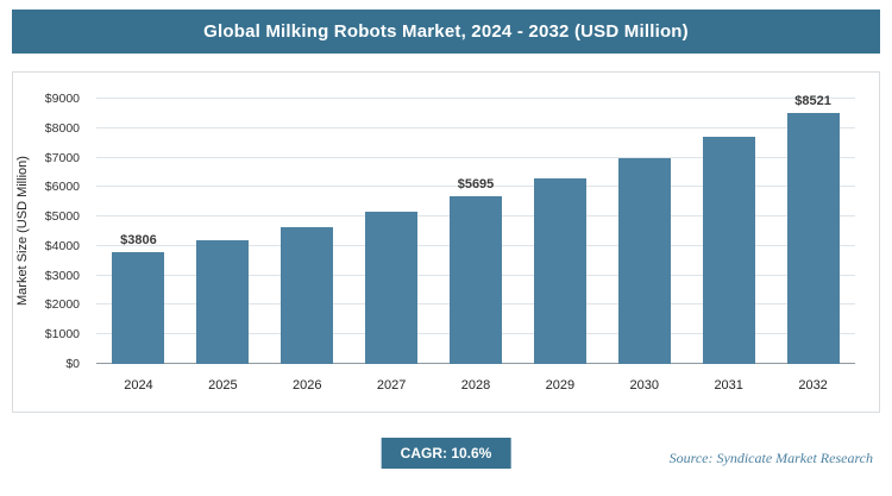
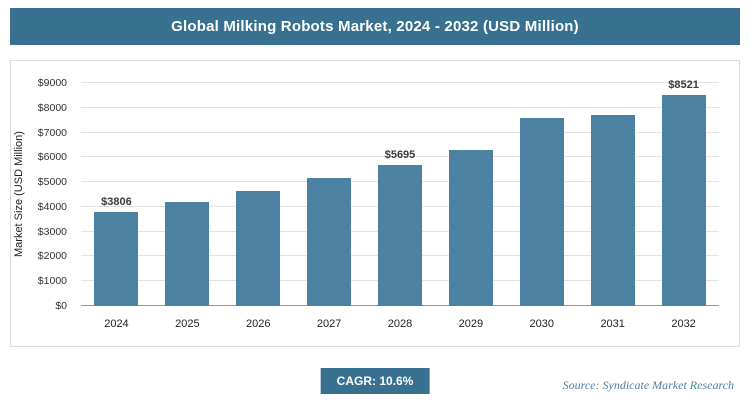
2030: $7000 -> $7600
